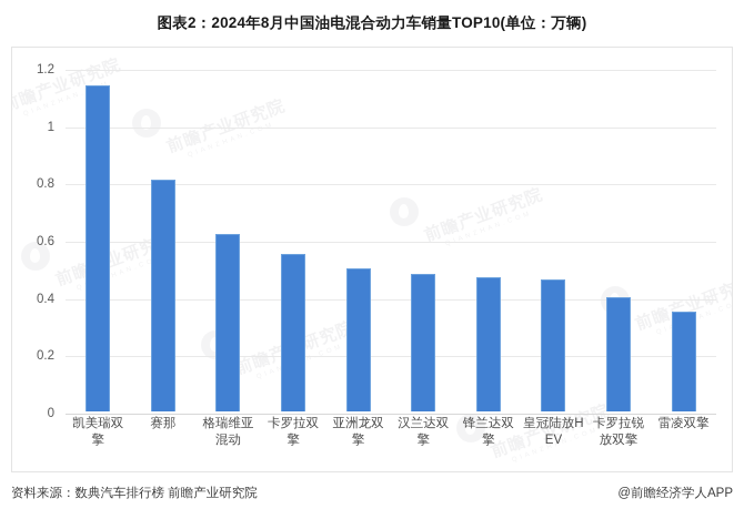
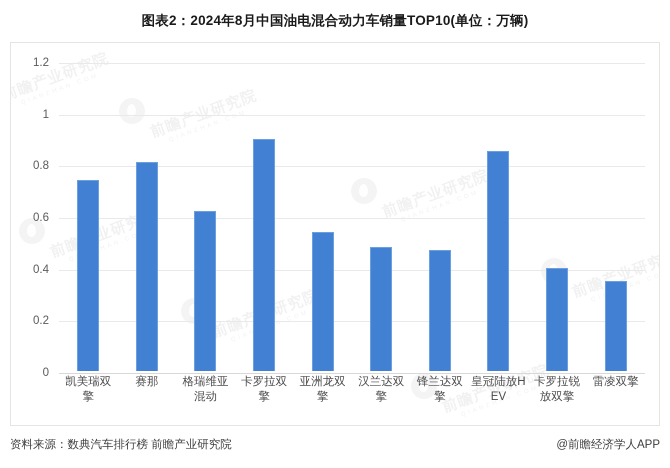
凯美瑞双擎: 1.14 -> 0.74
卡罗拉双擎: 0.55 -> 0.90
亚洲龙双擎: 0.50 -> 0.54
皇冠陆放HEV: 0.46 -> 0.85
